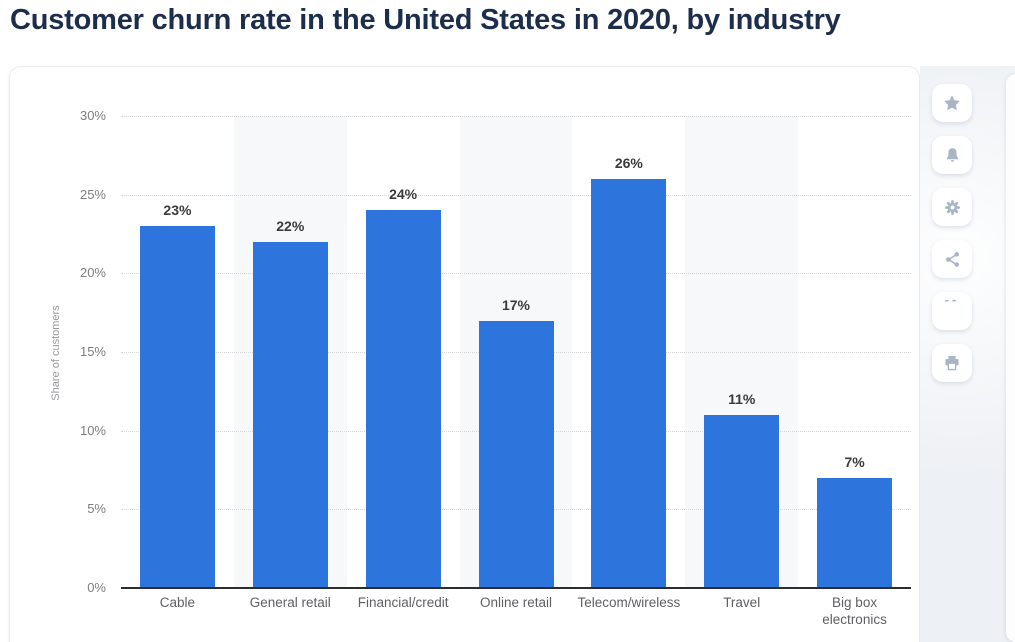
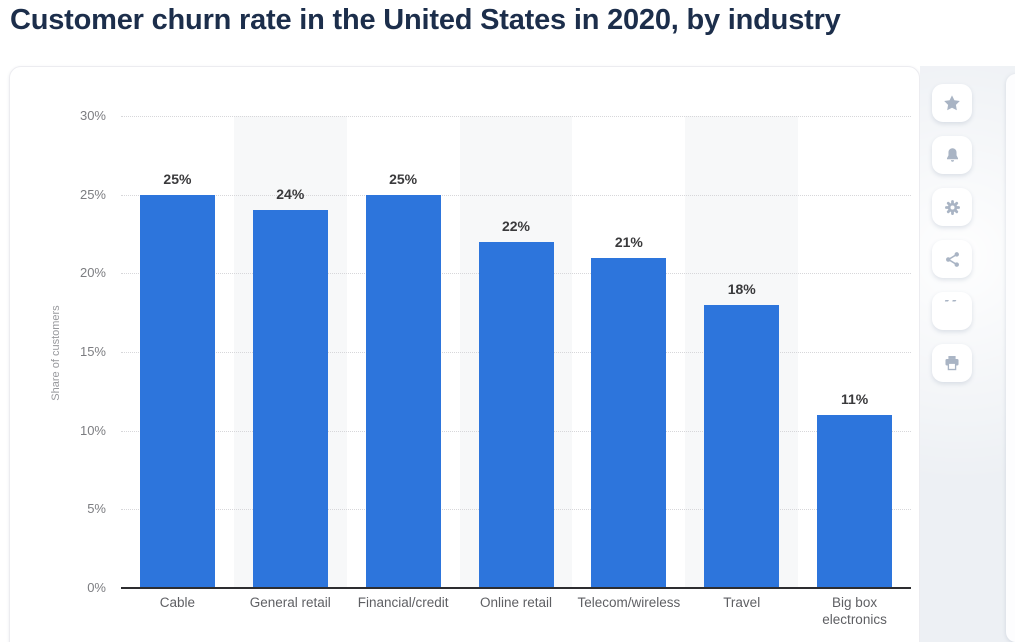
Cable: 23% -> 25%
General retail: 22% -> 24%
Financial/credit: 24% -> 25%
Online retail: 17% -> 22%
Telecom/wireless: 26% -> 21%
Travel: 11% -> 18%
Big box electronics: 7% -> 11%
